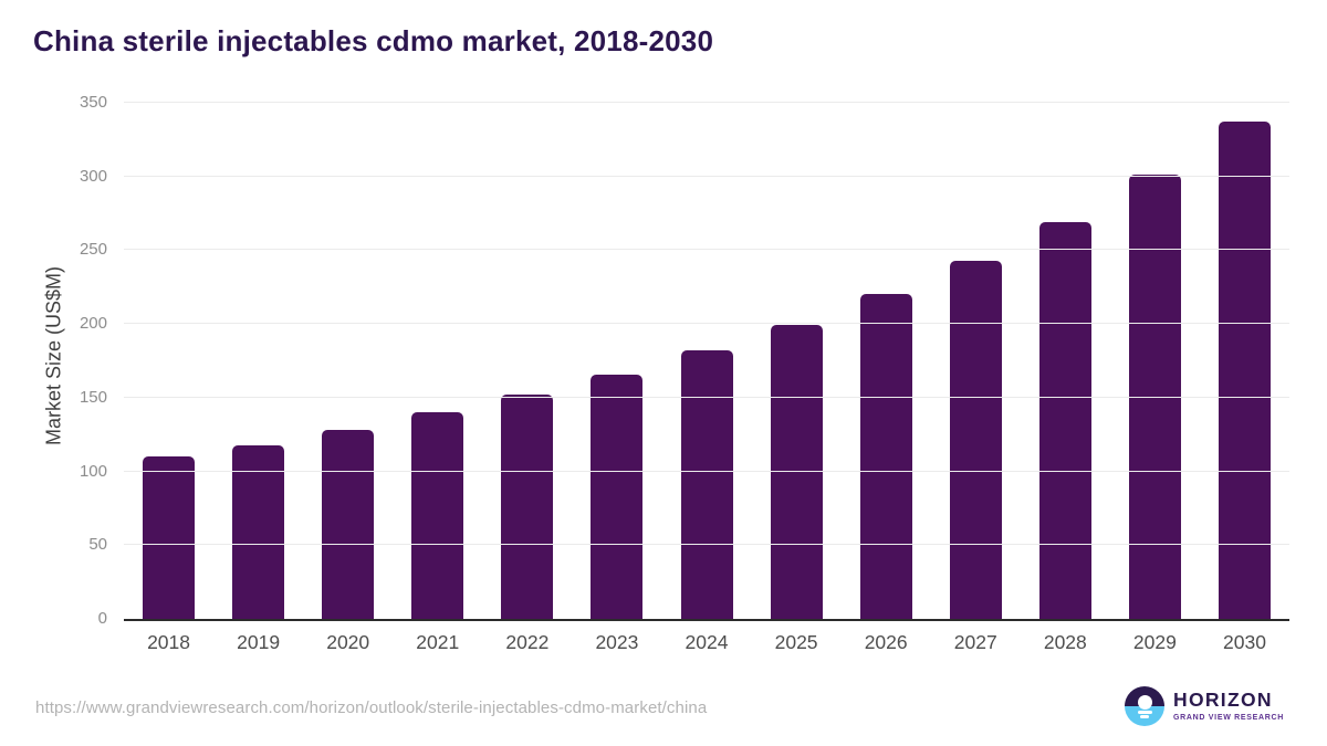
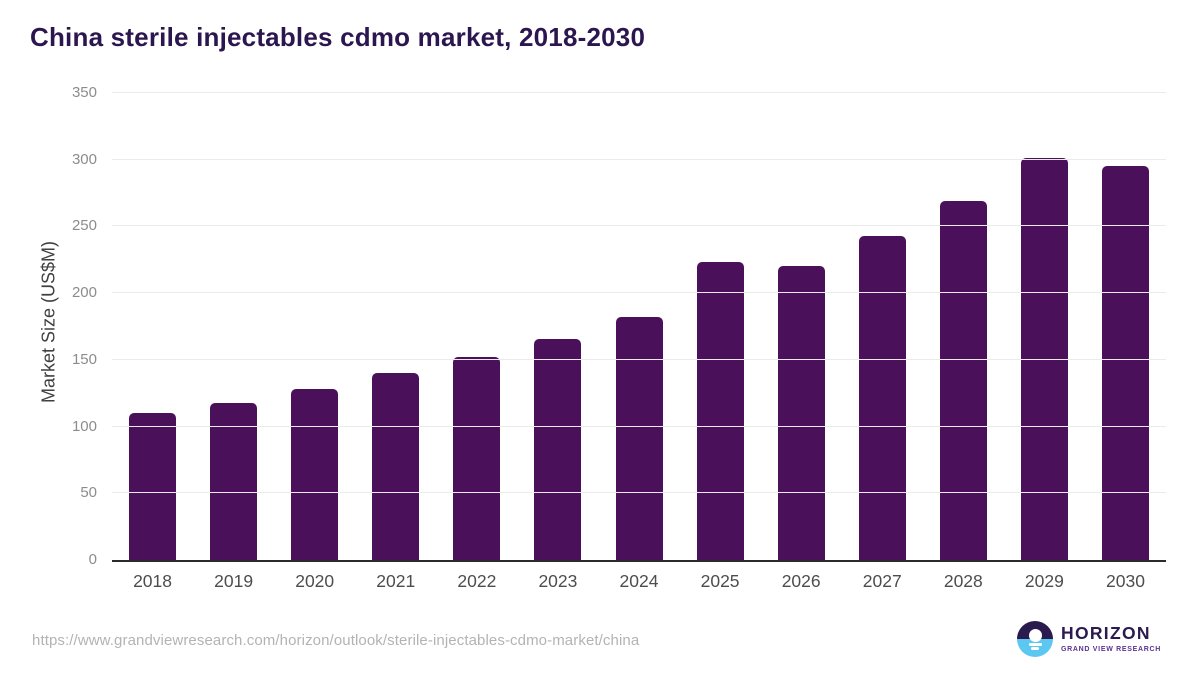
2025: 199 -> 223
2030: 337 -> 295
